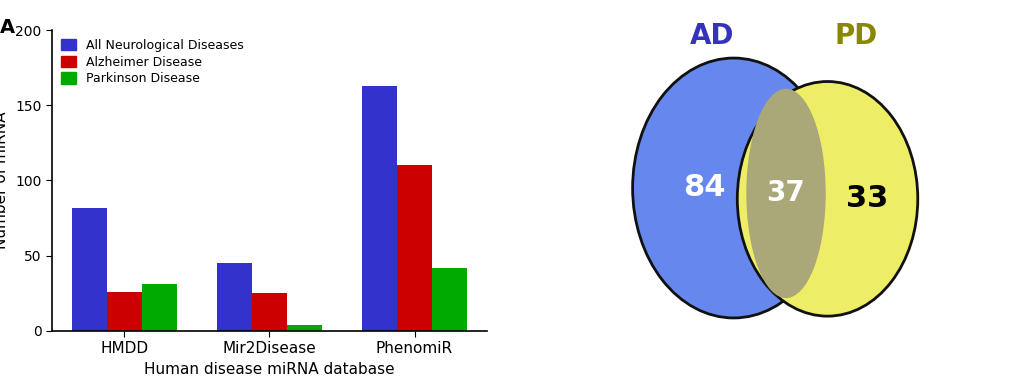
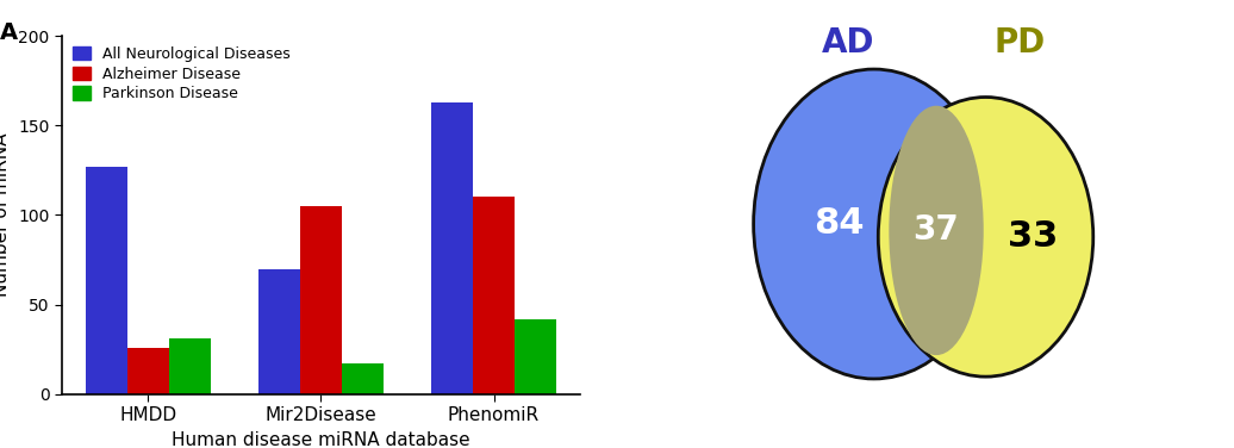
All Neurological Diseases/HMDD: 82 -> 127
All Neurological Diseases/Mir2Disease: 45 -> 70
Alzheimer Disease/Mir2Disease: 25 -> 105
Parkinson Disease/Mir2Disease: 4 -> 17
